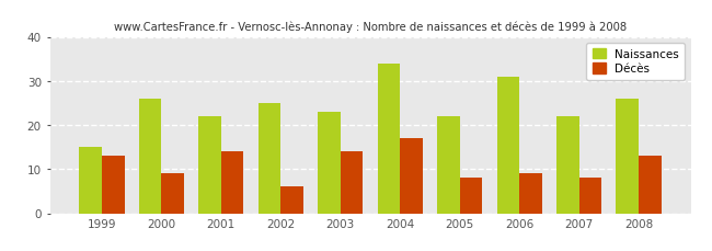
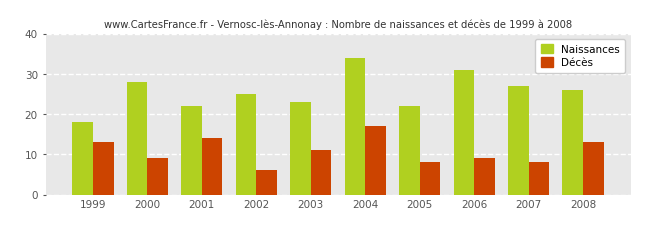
Naissances/1999: 15 -> 18
Naissances/2000: 26 -> 28
Décès/2003: 14 -> 11
Naissances/2007: 22 -> 27
